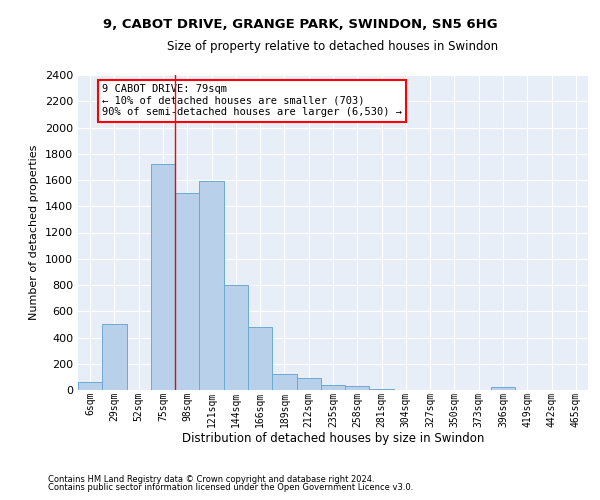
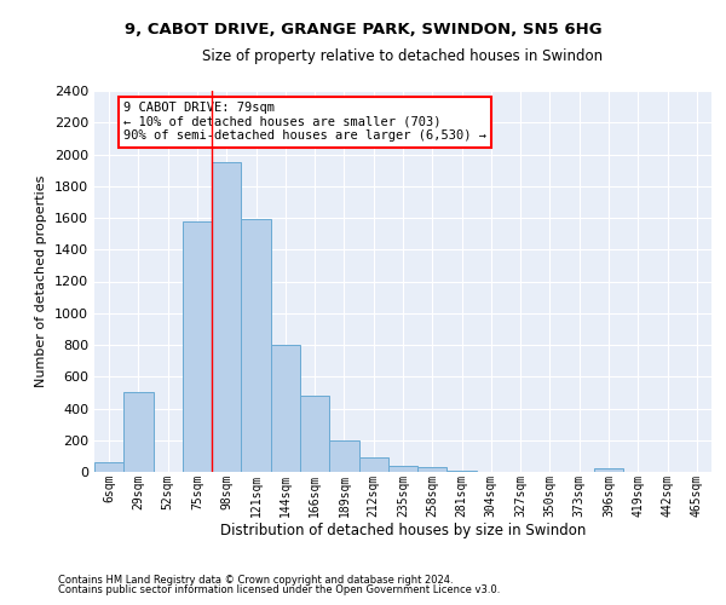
75sqm: 1720 -> 1580
98sqm: 1500 -> 1950
189sqm: 120 -> 200
